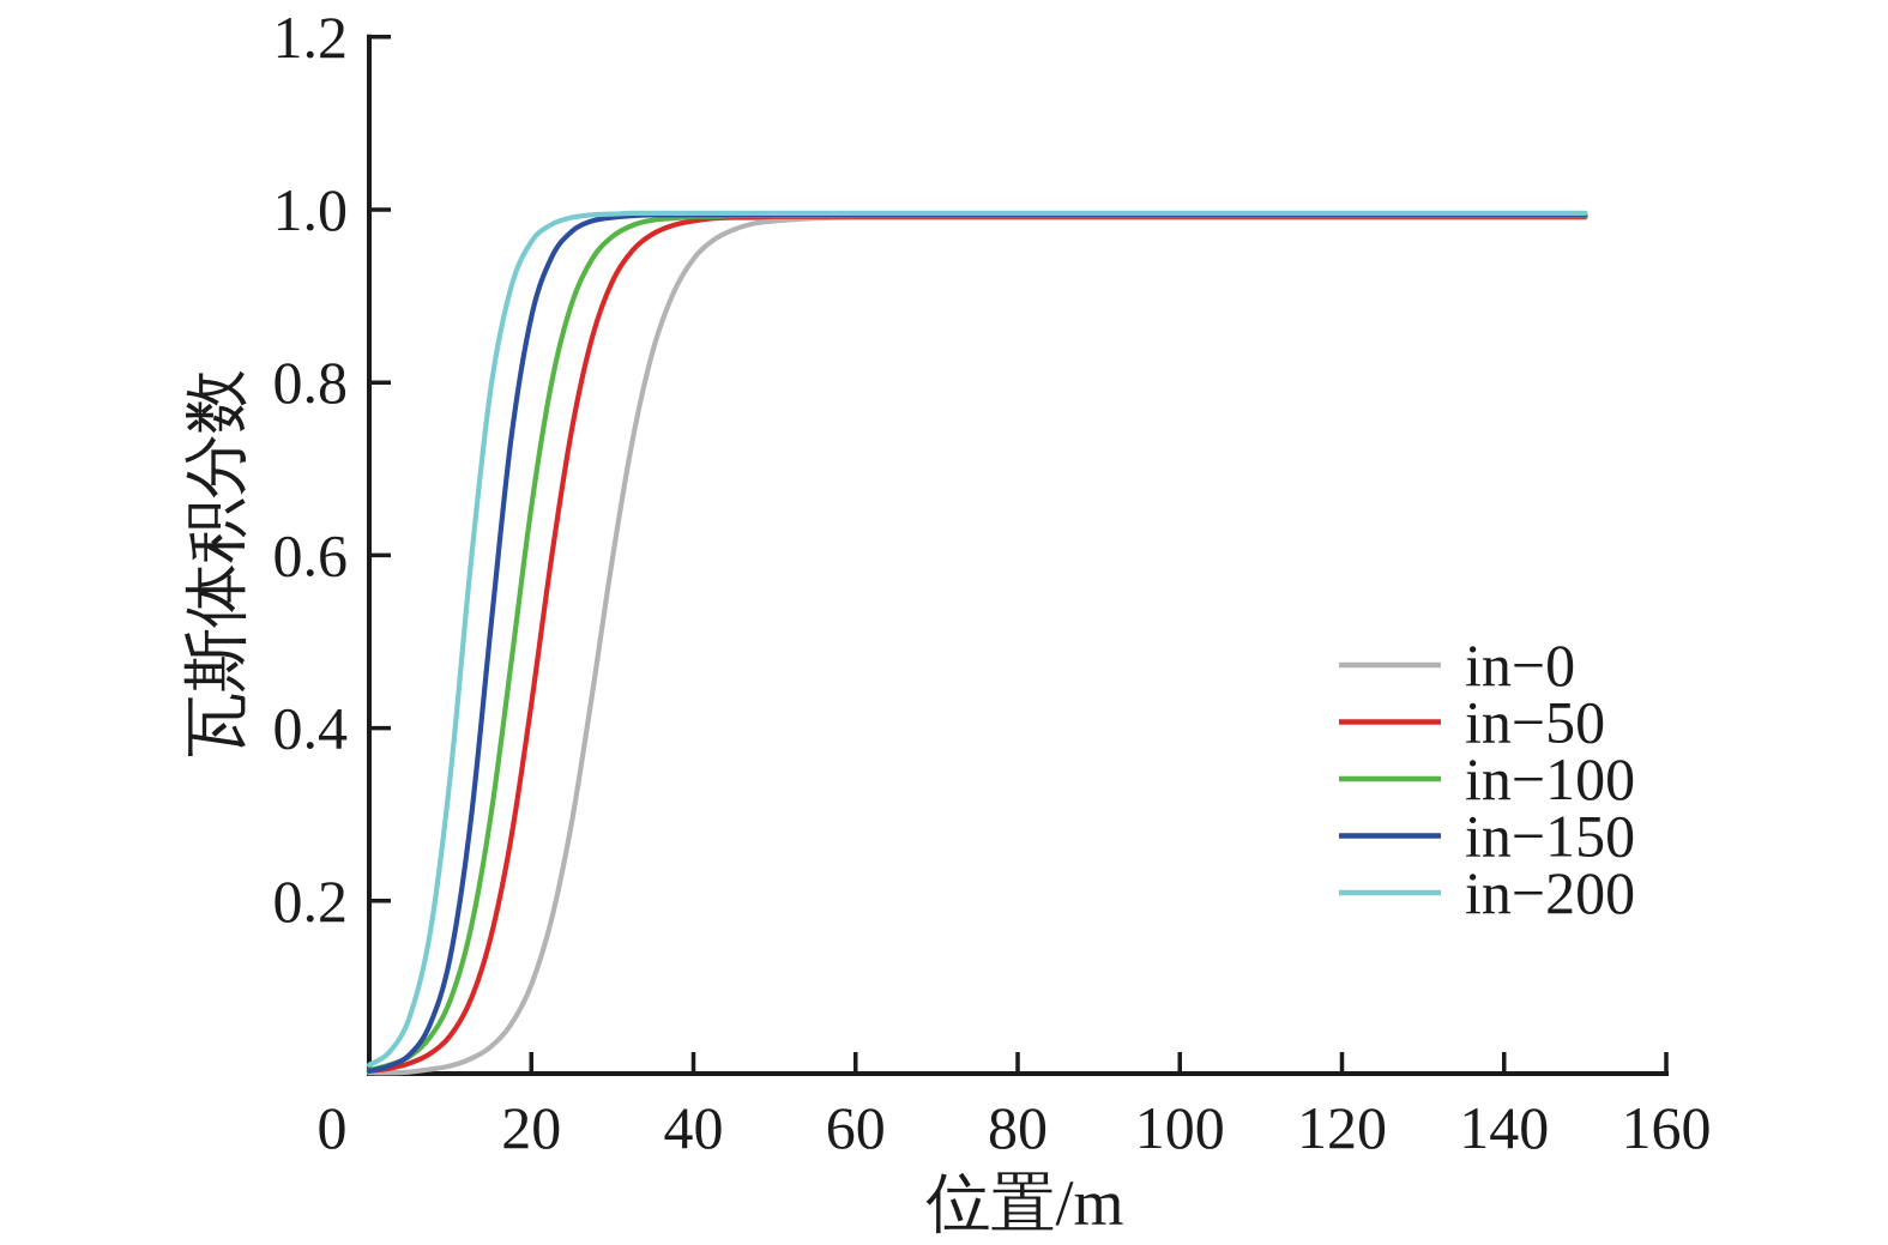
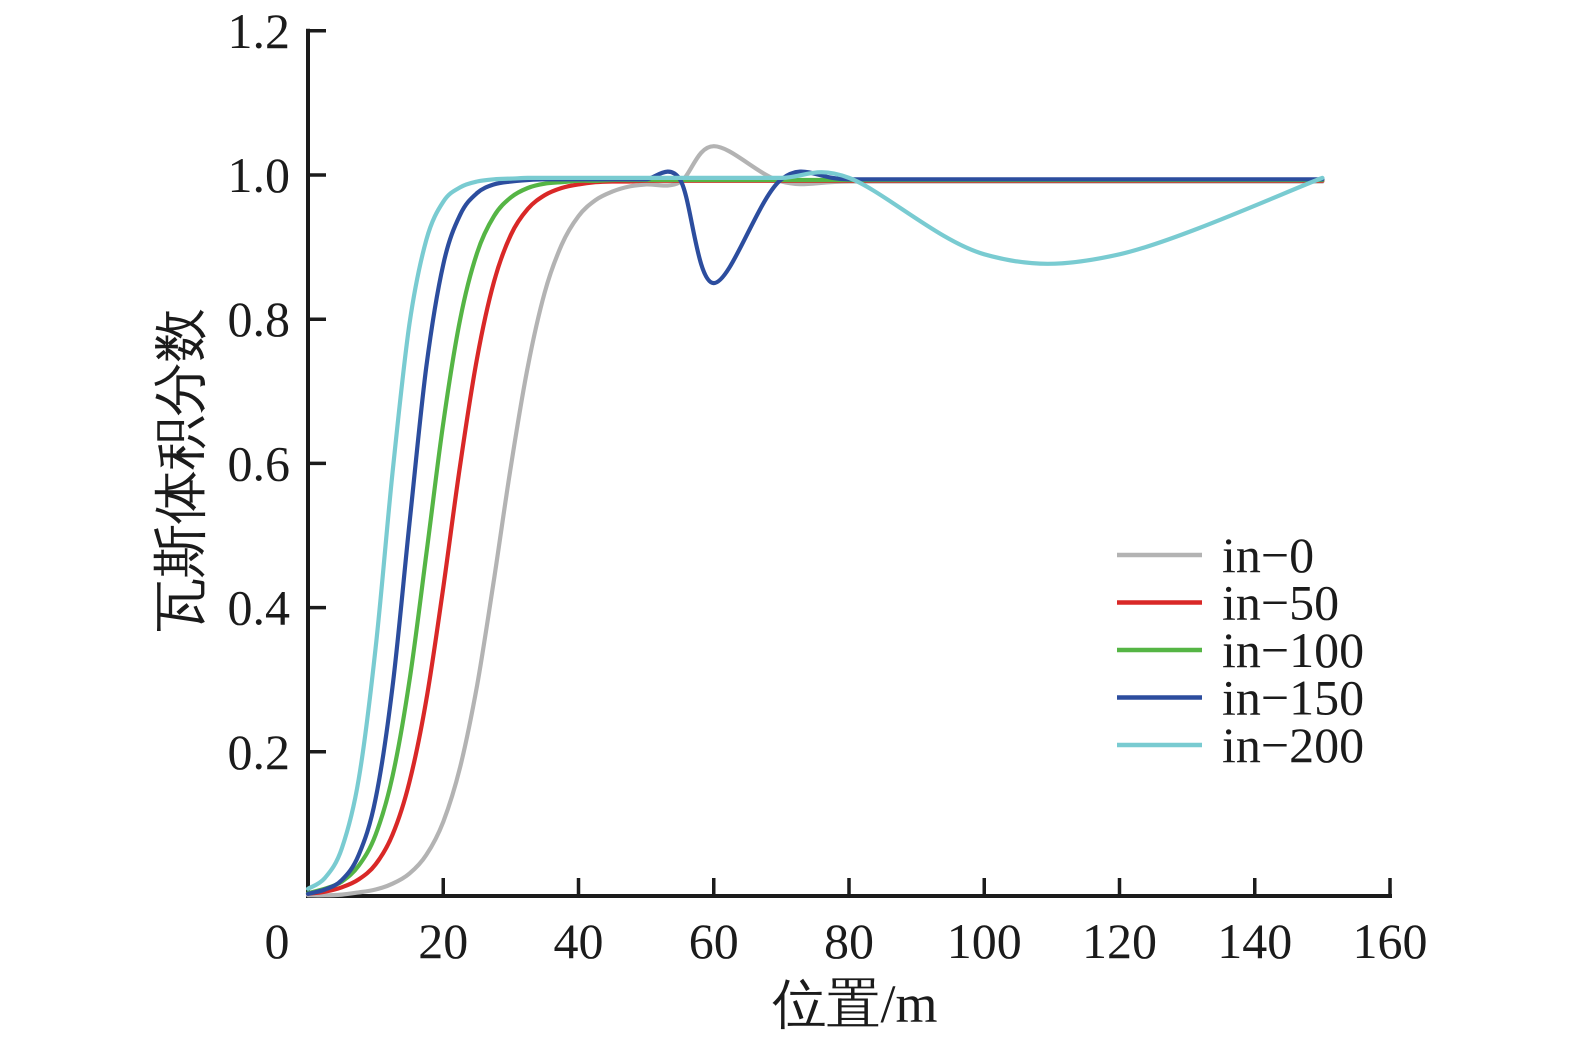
in−0/60: 0.99 -> 1.04
in−150/60: 0.99 -> 0.85
in−200/100: 1.00 -> 0.89
in−200/120: 1.00 -> 0.89
